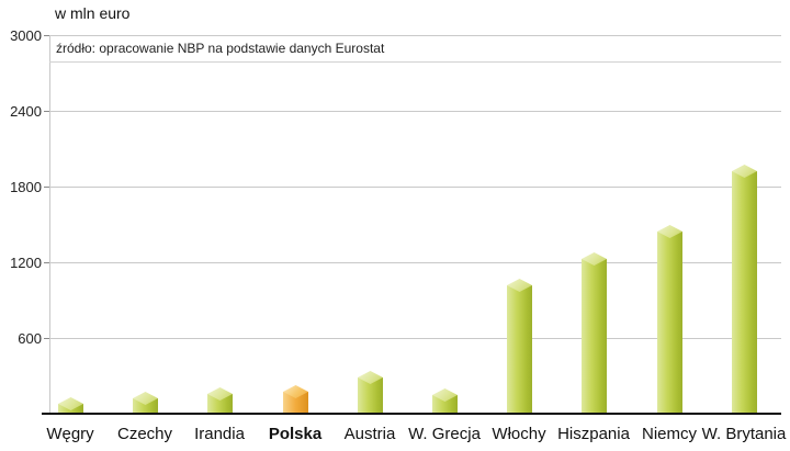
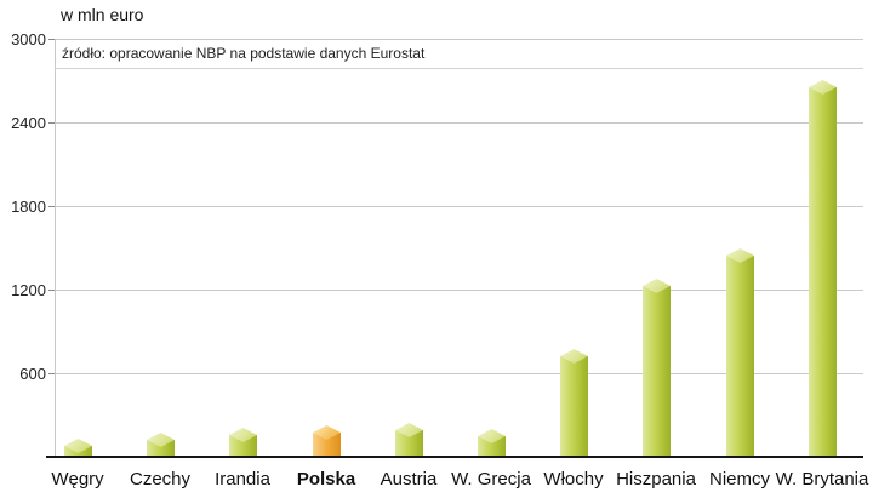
Austria: 290 -> 190
Włochy: 1020 -> 720
W. Brytania: 1920 -> 2650
